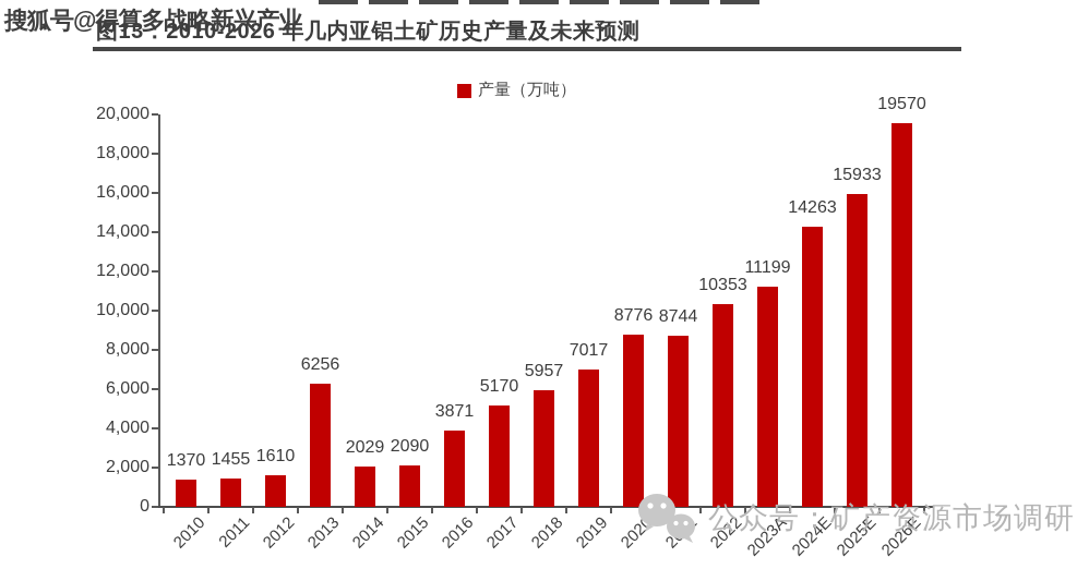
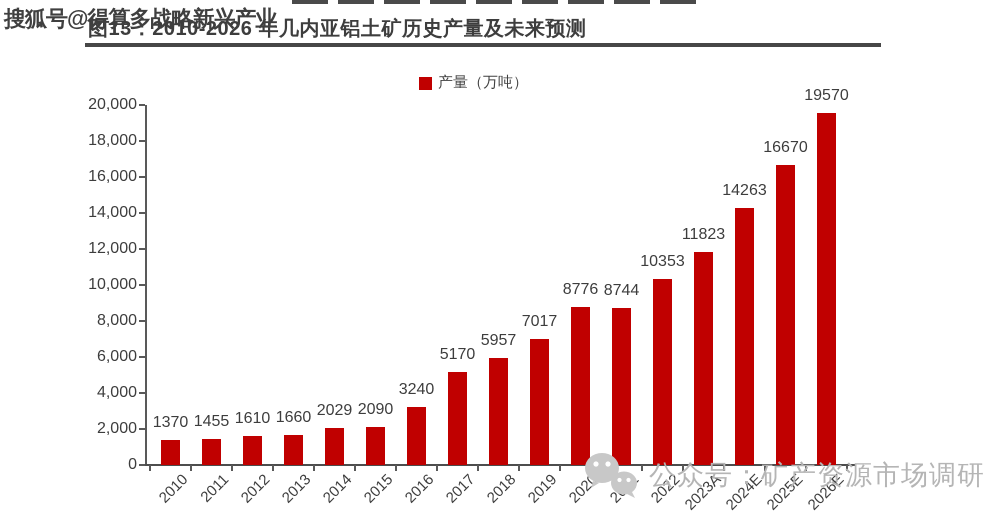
2013: 6256 -> 1660
2016: 3871 -> 3240
2023A: 11199 -> 11823
2025E: 15933 -> 16670
